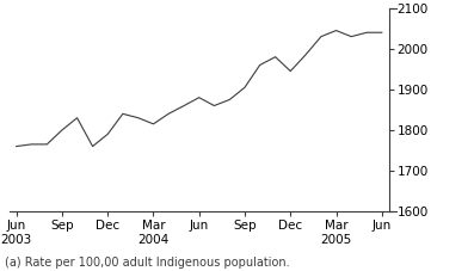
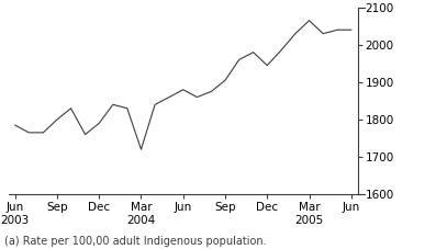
Jun 2003: 1760 -> 1785
Mar 2004: 1815 -> 1720
Mar 2005: 2045 -> 2065
